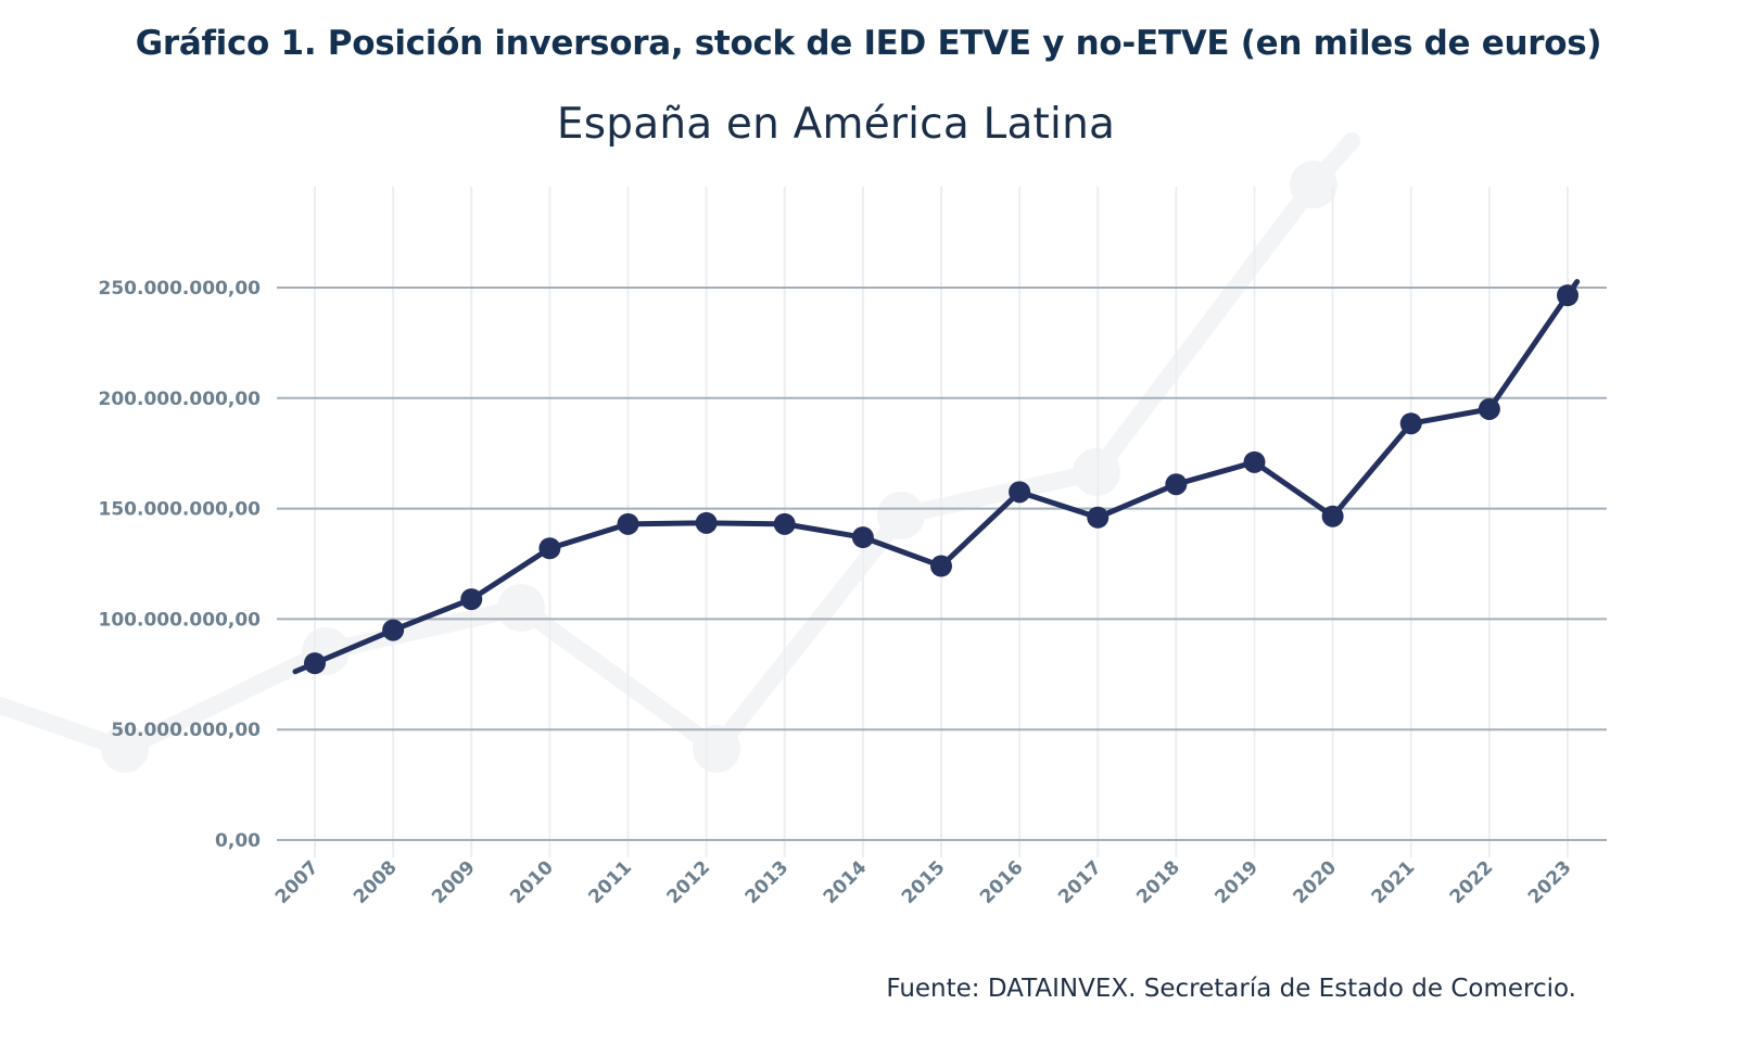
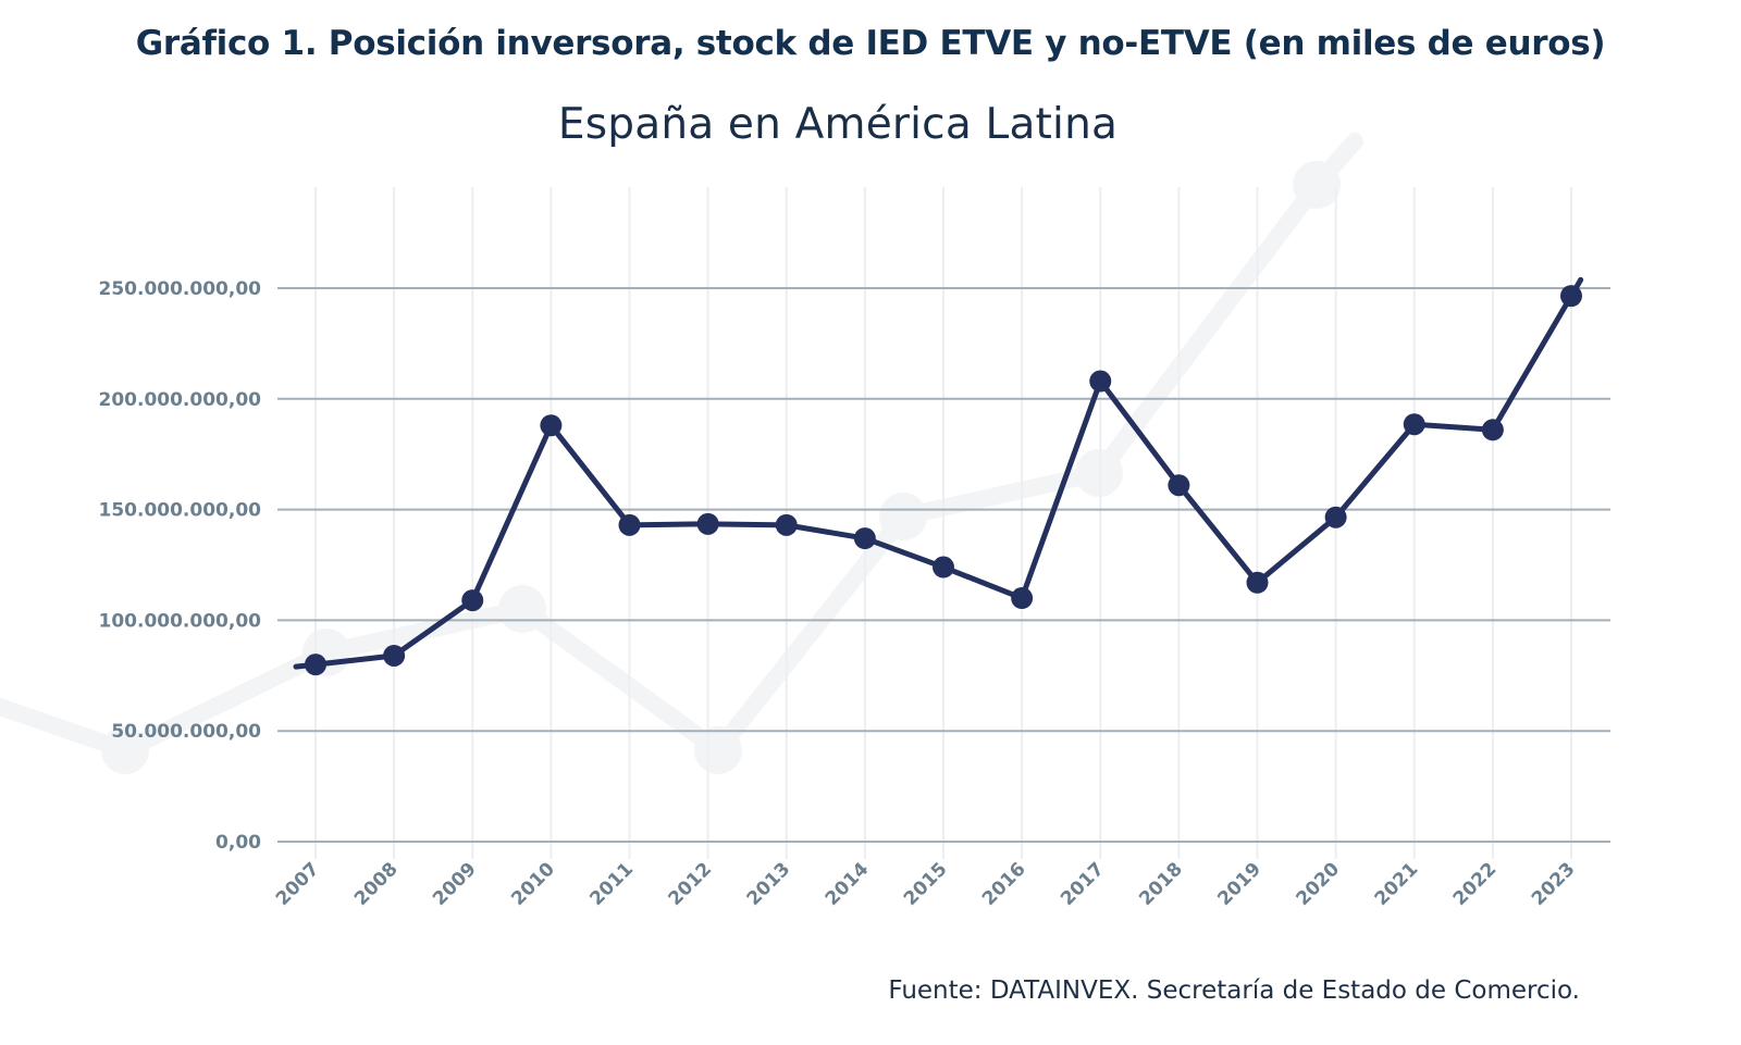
2008: 95000000 -> 84000000
2010: 132000000 -> 188000000
2016: 158000000 -> 110000000
2017: 146000000 -> 208000000
2019: 171000000 -> 117000000
2022: 195000000 -> 186000000
